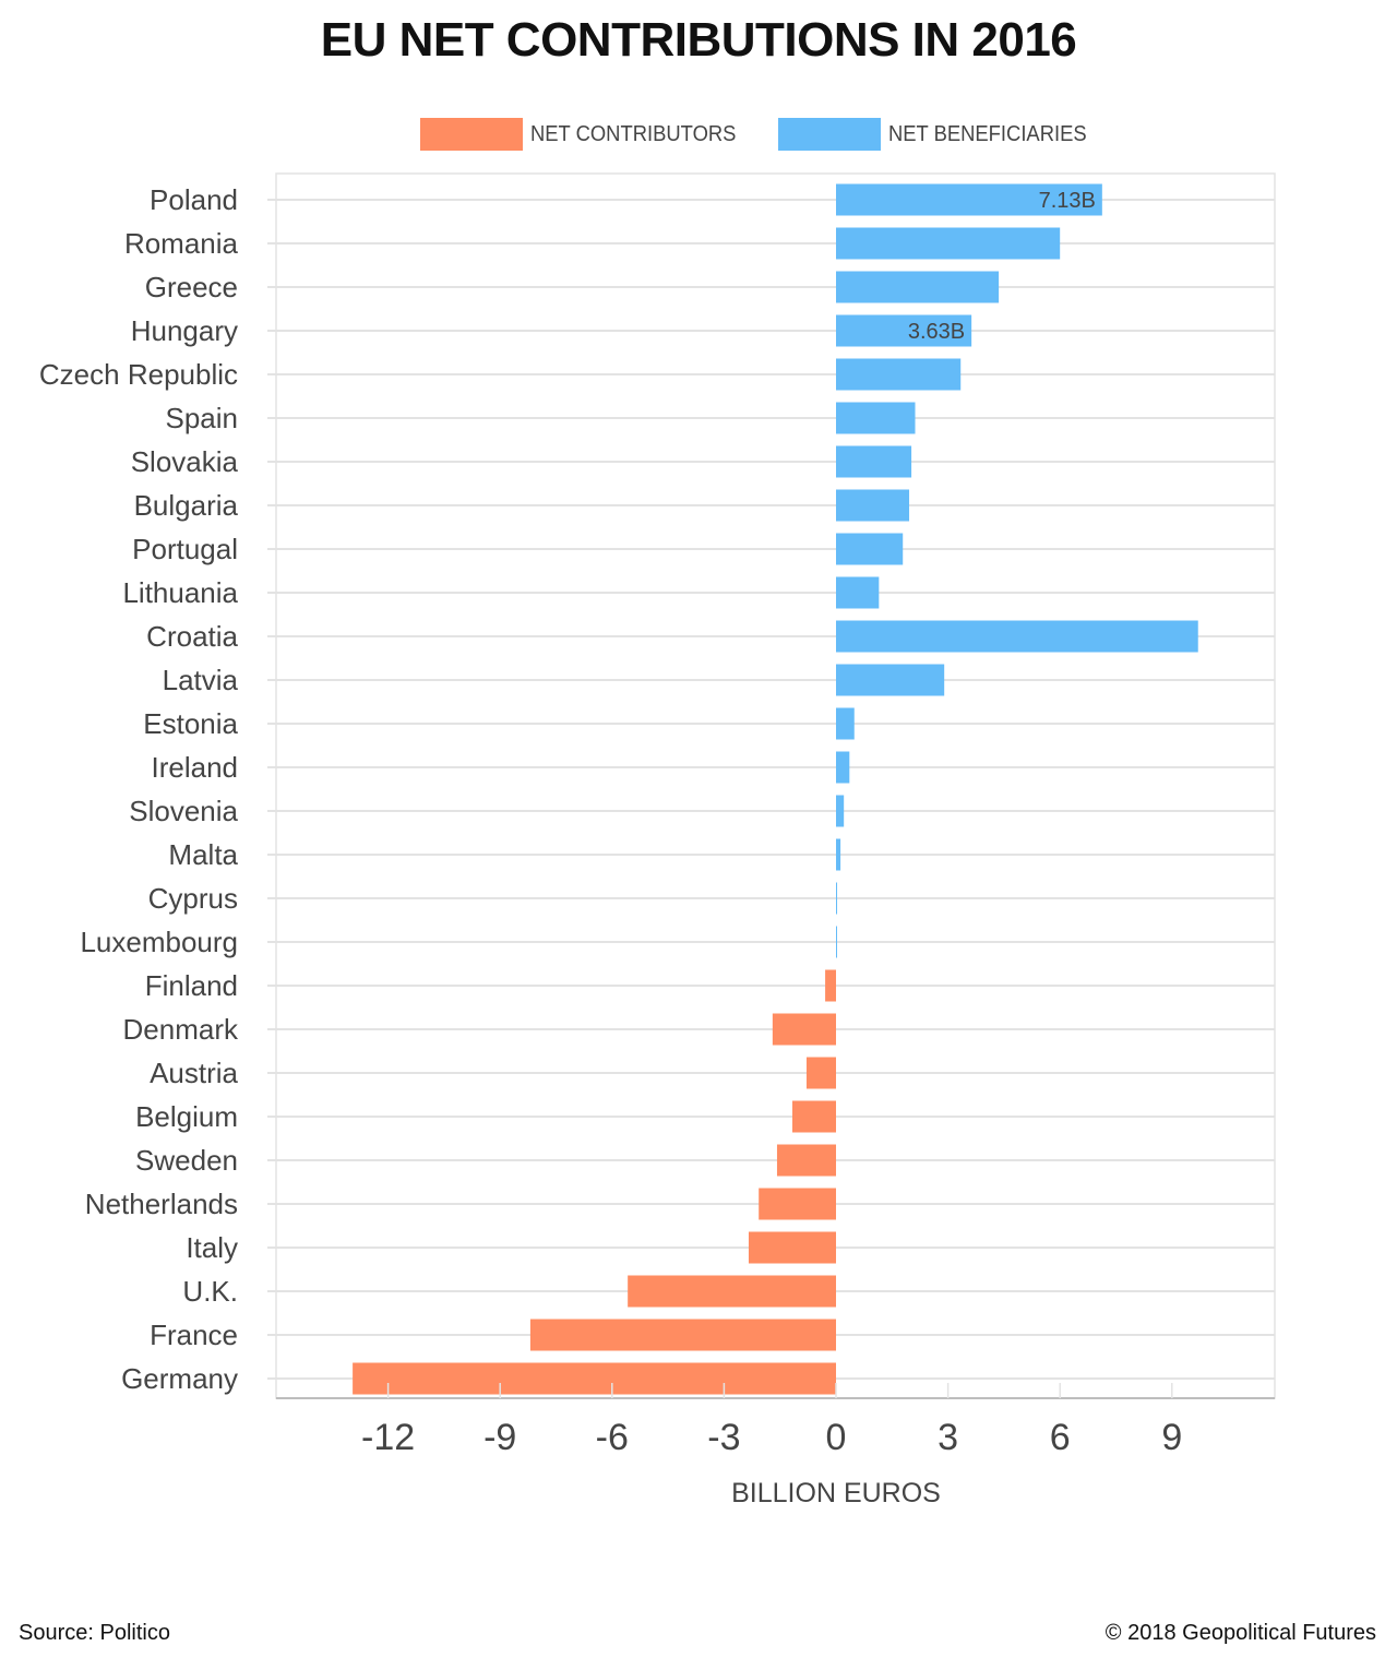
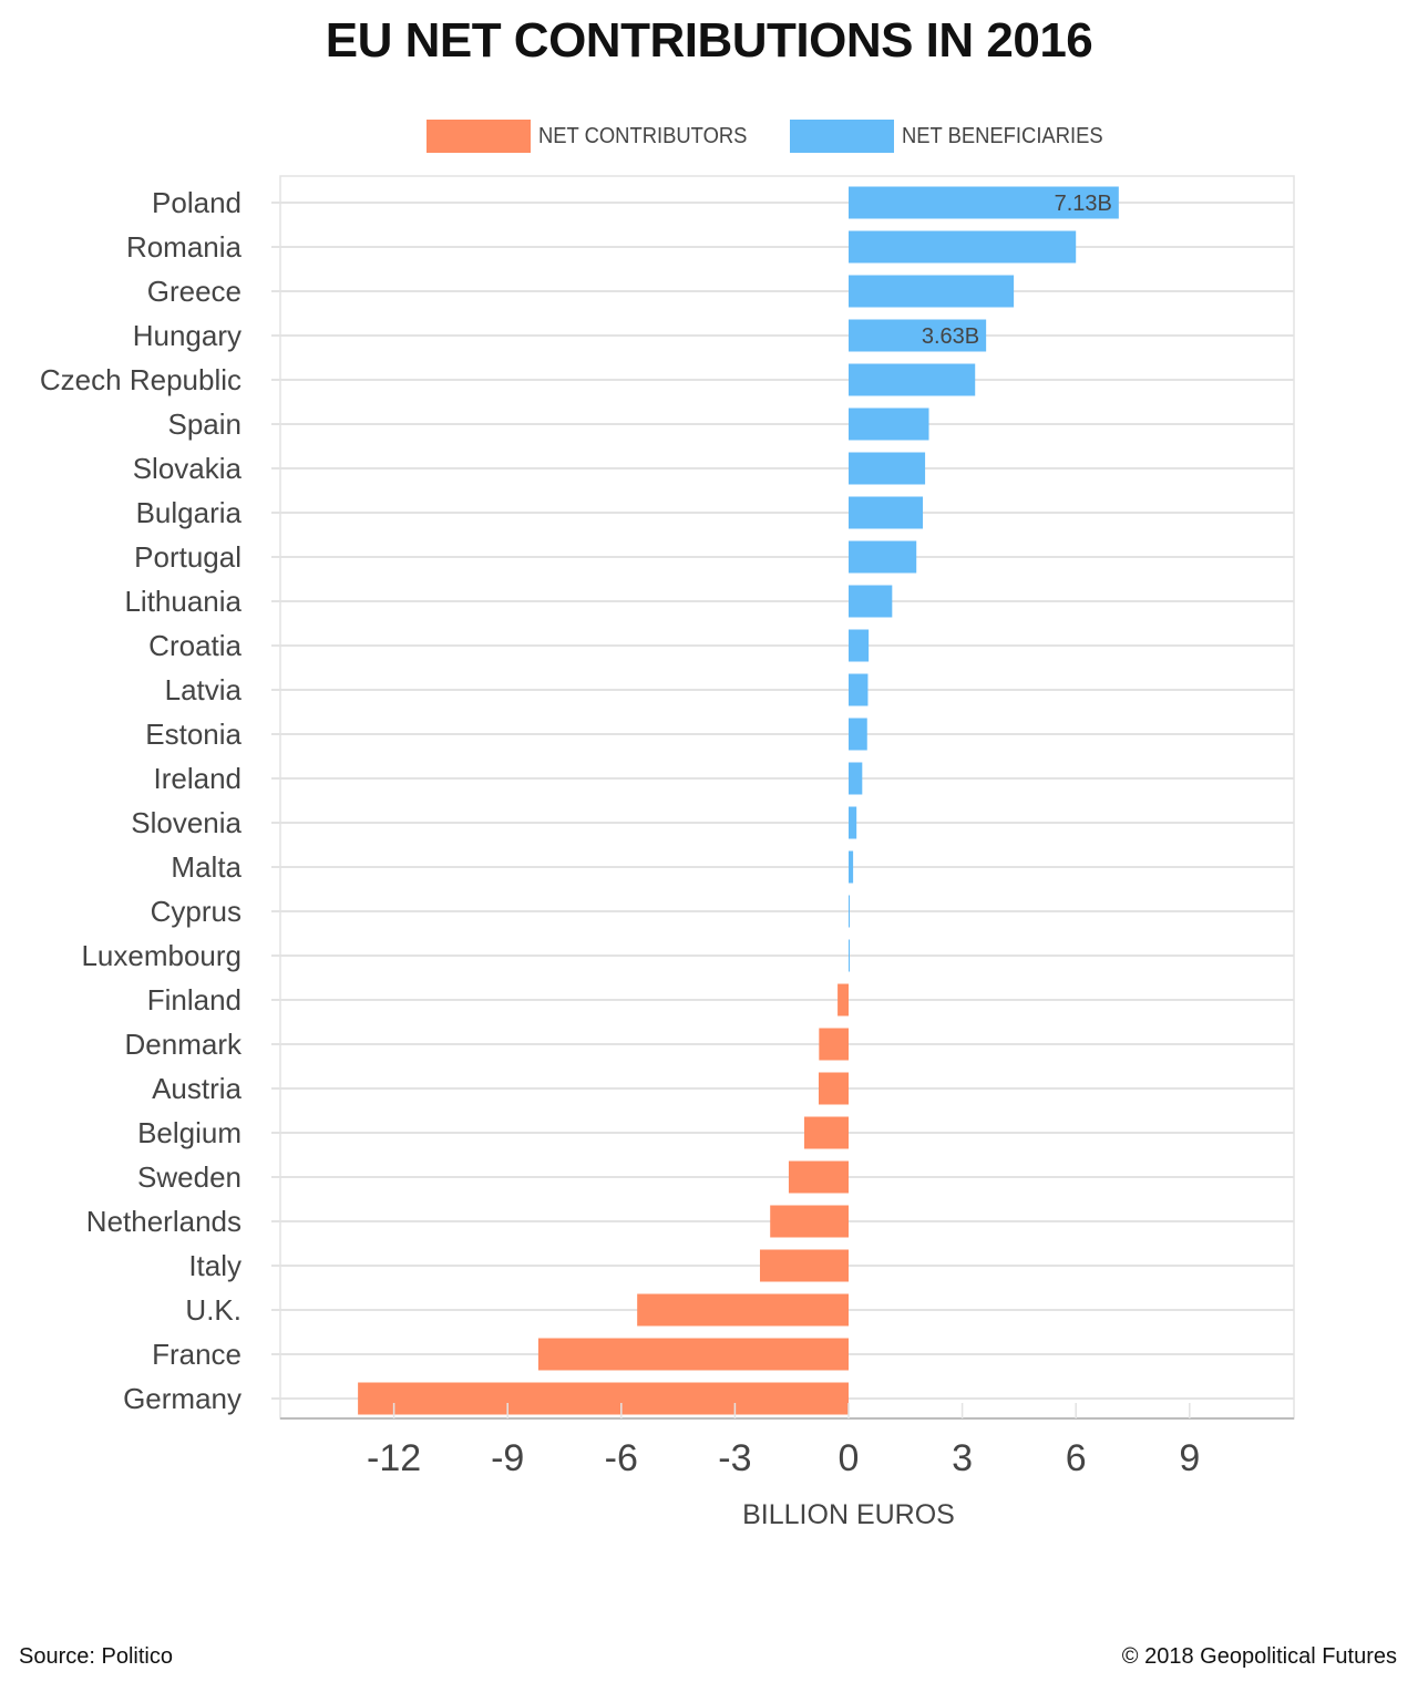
Croatia: 9.7 -> 0.5
Latvia: 2.9 -> 0.5
Denmark: -1.7 -> -0.8
